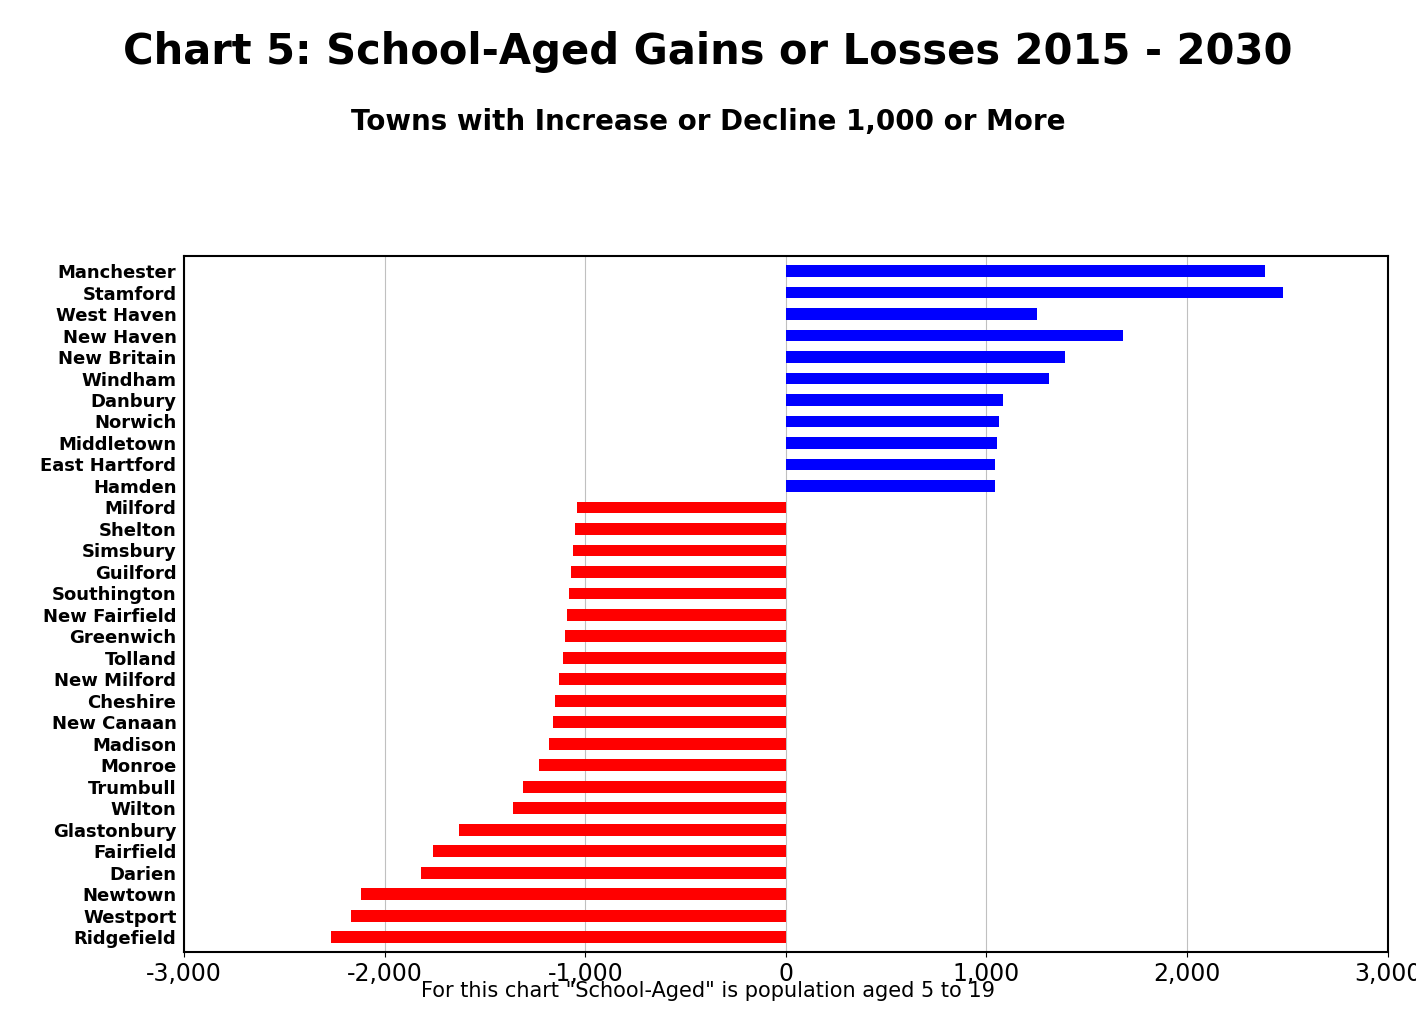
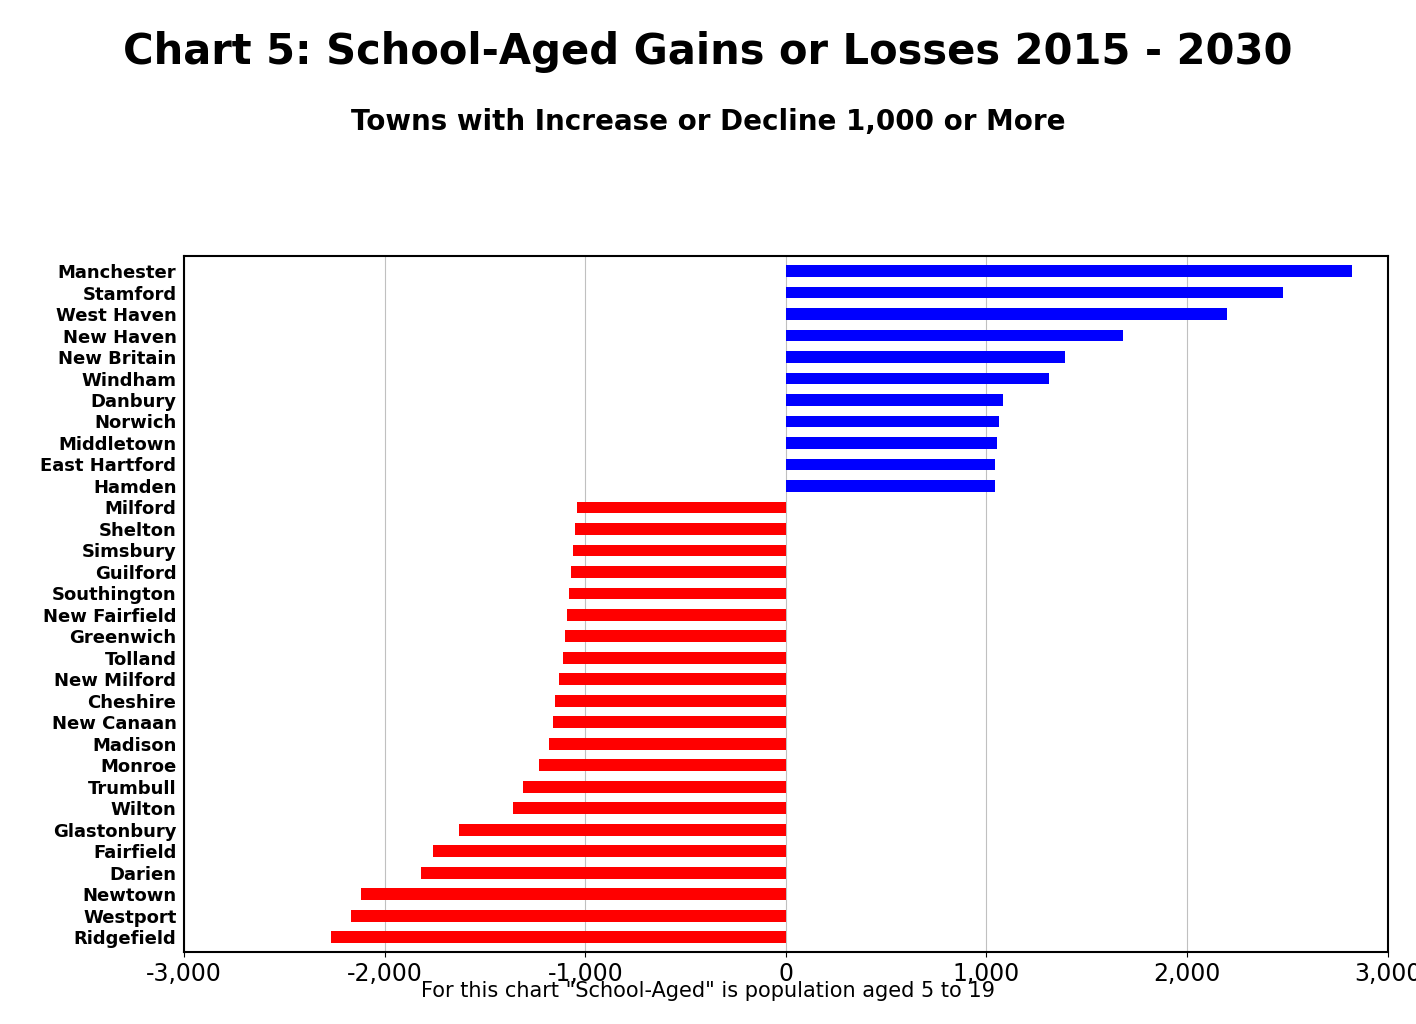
Manchester: 2,390 -> 2,820
West Haven: 1,250 -> 2,200
